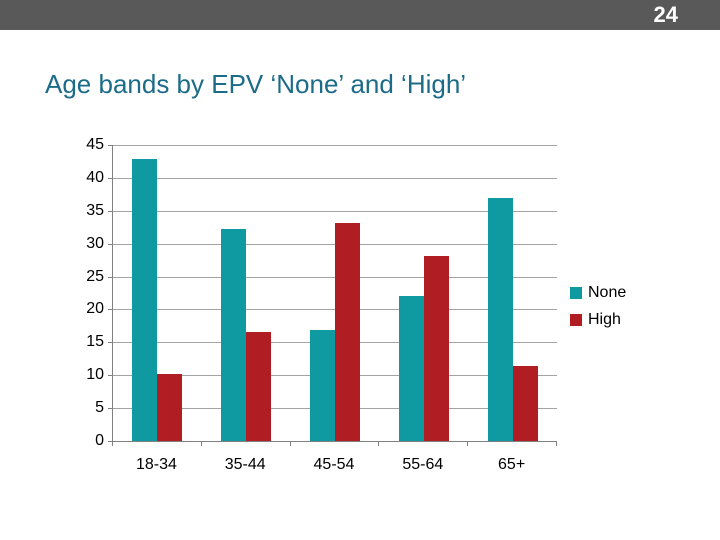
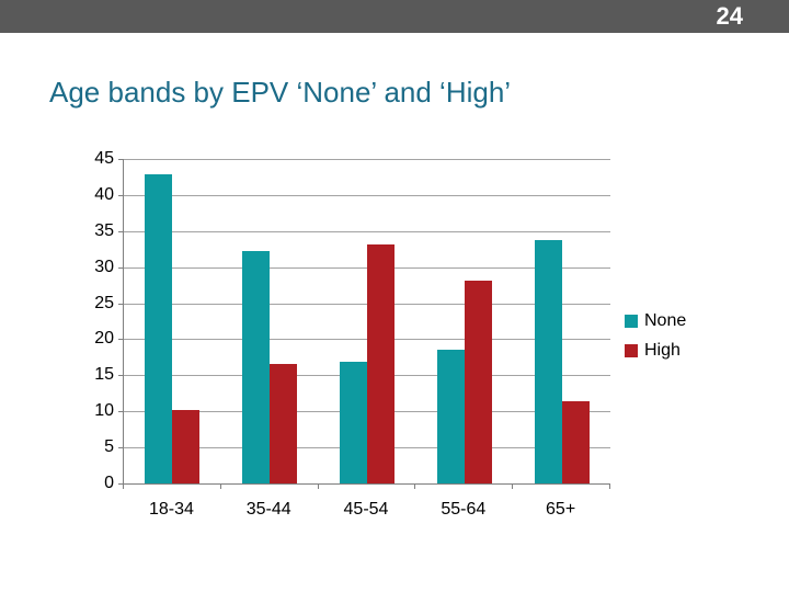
None/55-64: 22 -> 19
None/65+: 37 -> 34
